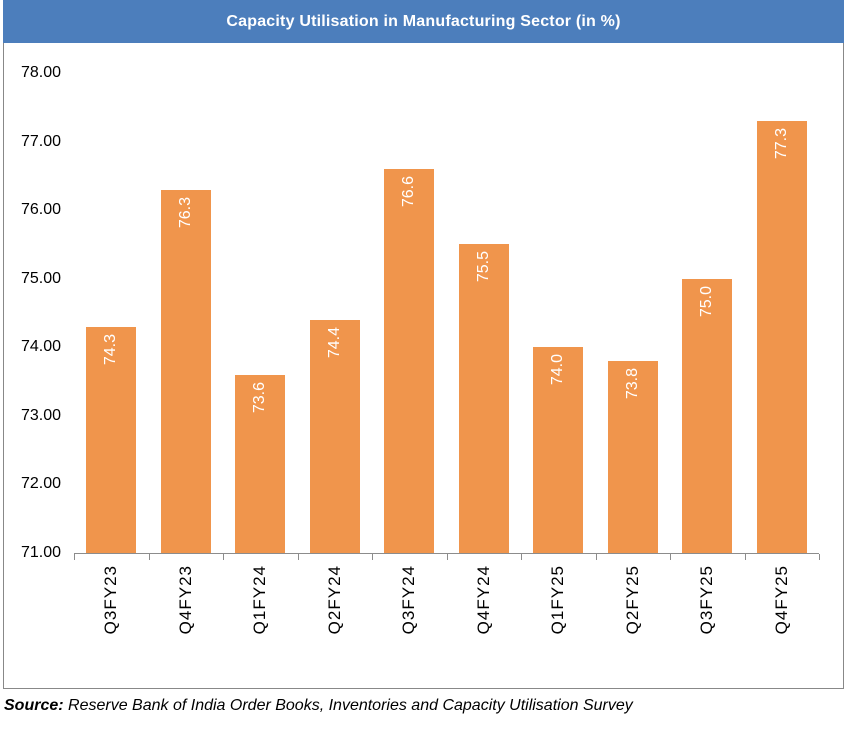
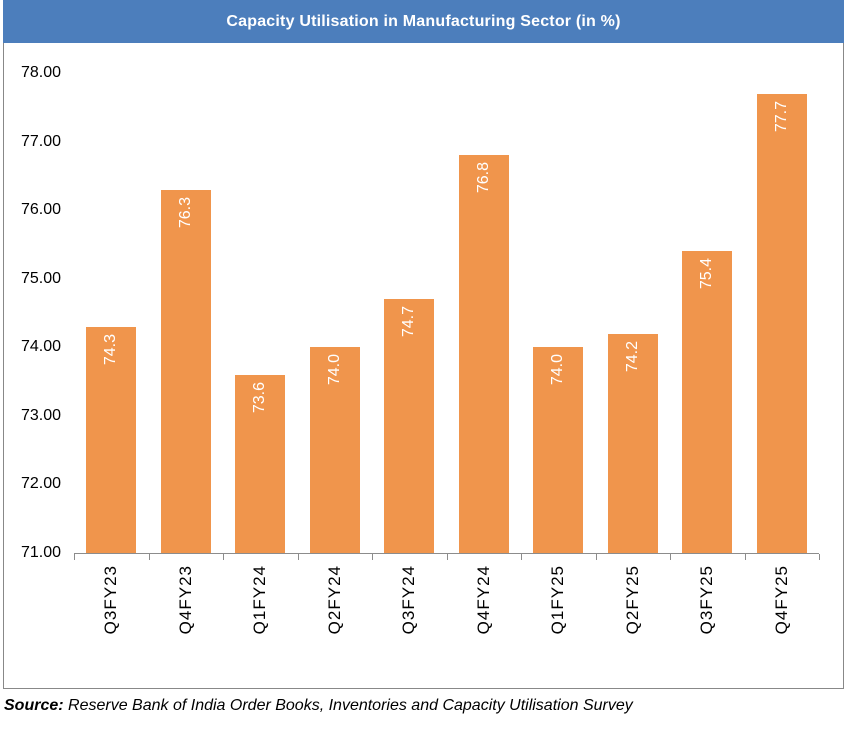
Q2FY24: 74.4 -> 74.0
Q3FY24: 76.6 -> 74.7
Q4FY24: 75.5 -> 76.8
Q2FY25: 73.8 -> 74.2
Q3FY25: 75.0 -> 75.4
Q4FY25: 77.3 -> 77.7
